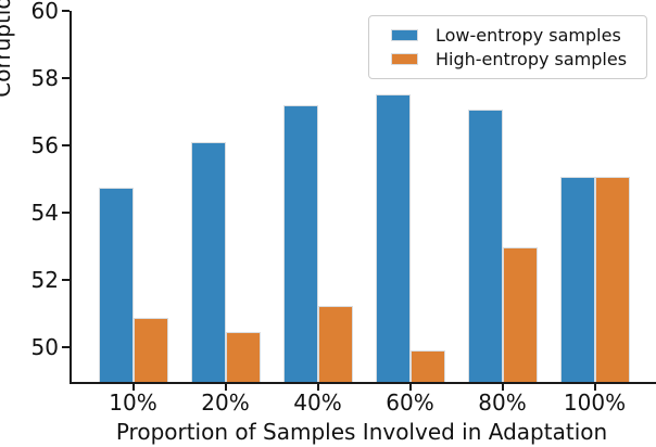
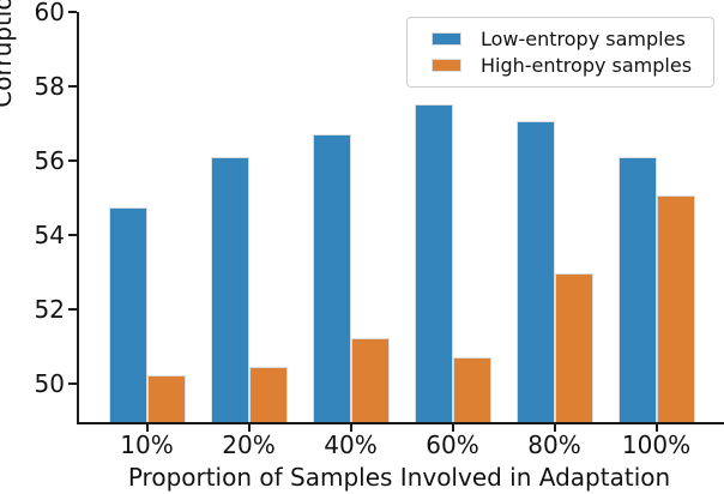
High-entropy samples/10%: 50.9 -> 50.2
Low-entropy samples/40%: 57.2 -> 56.7
High-entropy samples/60%: 49.9 -> 50.7
Low-entropy samples/100%: 55.0 -> 56.1
